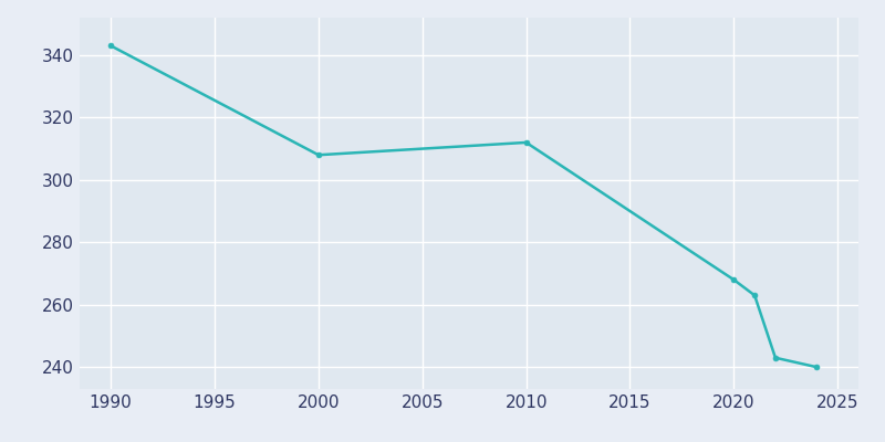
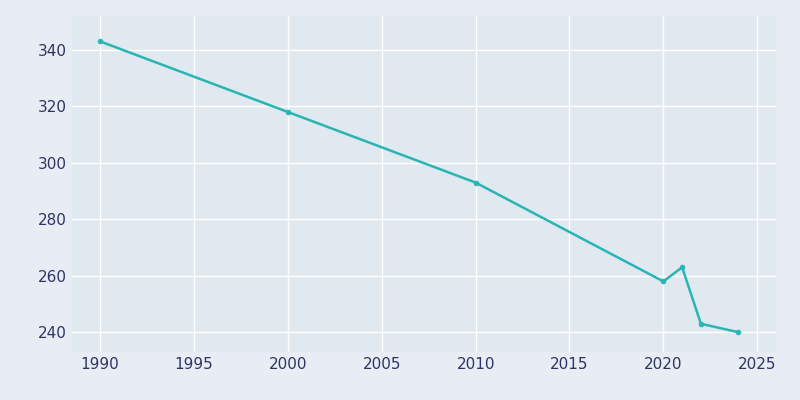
2000: 308 -> 318
2010: 312 -> 293
2020: 268 -> 258
